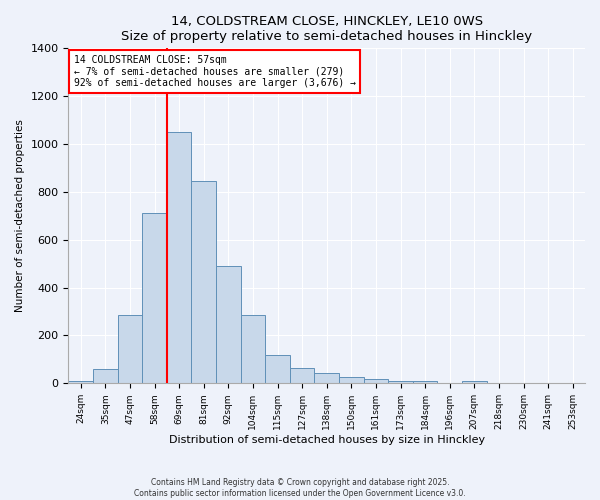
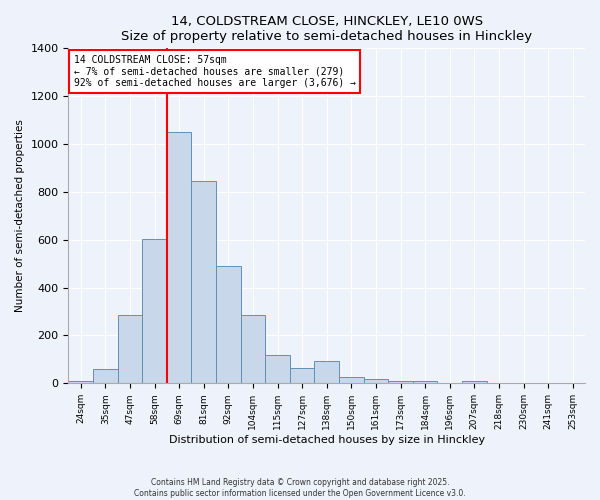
58sqm: 710 -> 605
138sqm: 43 -> 95
